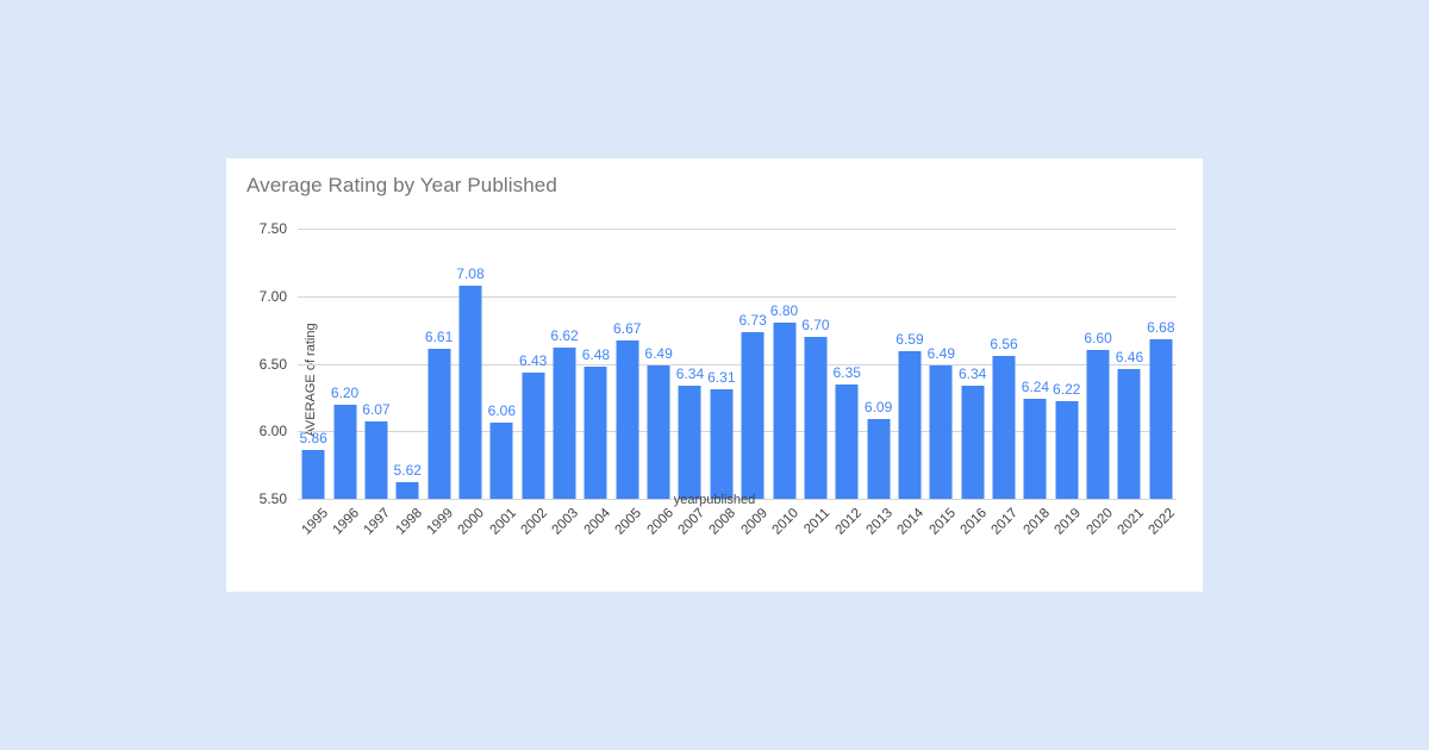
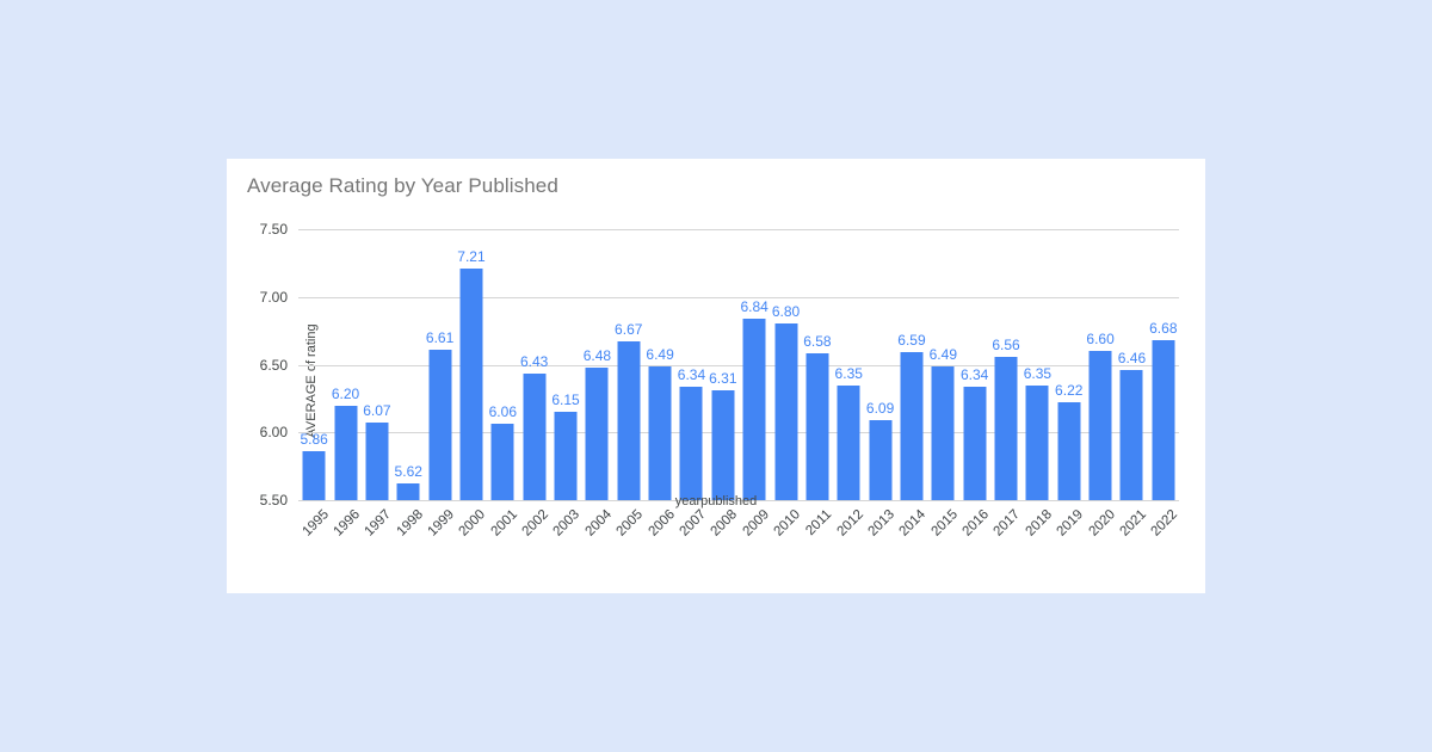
2000: 7.08 -> 7.21
2003: 6.62 -> 6.15
2009: 6.73 -> 6.84
2011: 6.70 -> 6.58
2018: 6.24 -> 6.35
